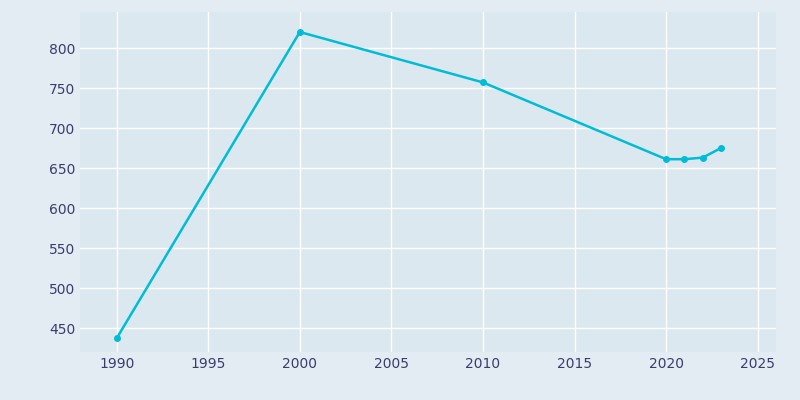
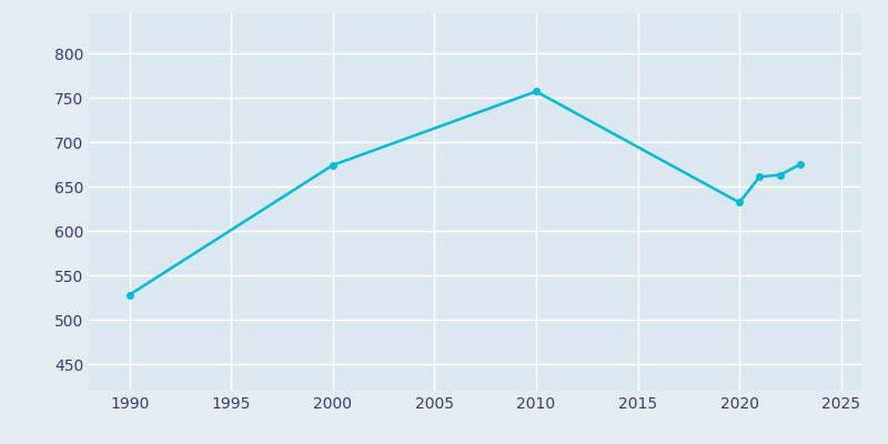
1990: 437 -> 528
2000: 820 -> 674
2020: 661 -> 632
